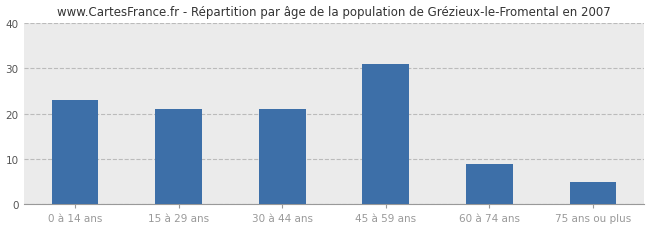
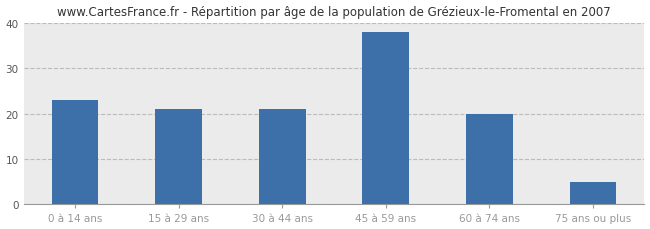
45 à 59 ans: 31 -> 38
60 à 74 ans: 9 -> 20
